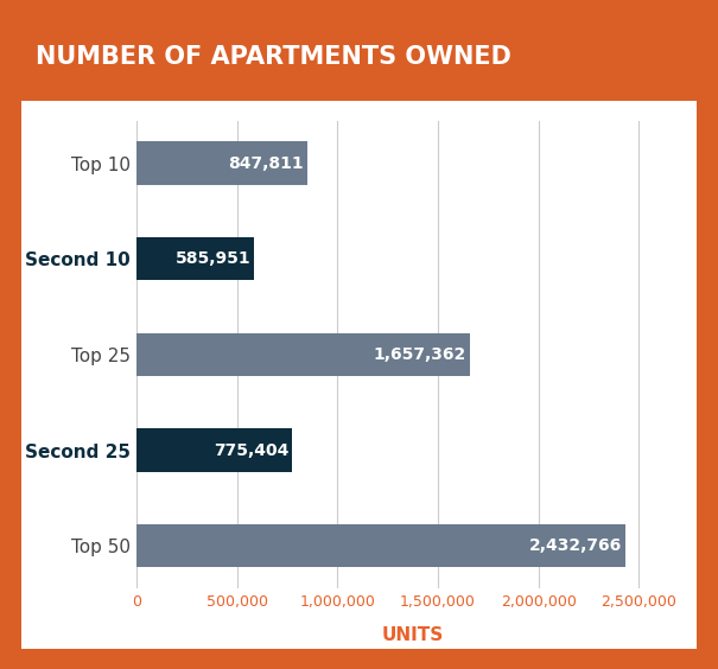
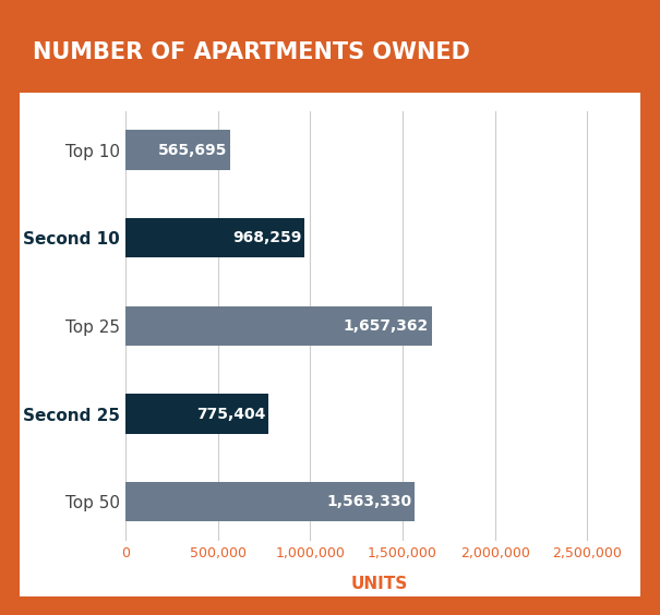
Top 10: 847,811 -> 565,695
Second 10: 585,951 -> 968,259
Top 50: 2,432,766 -> 1,563,330
